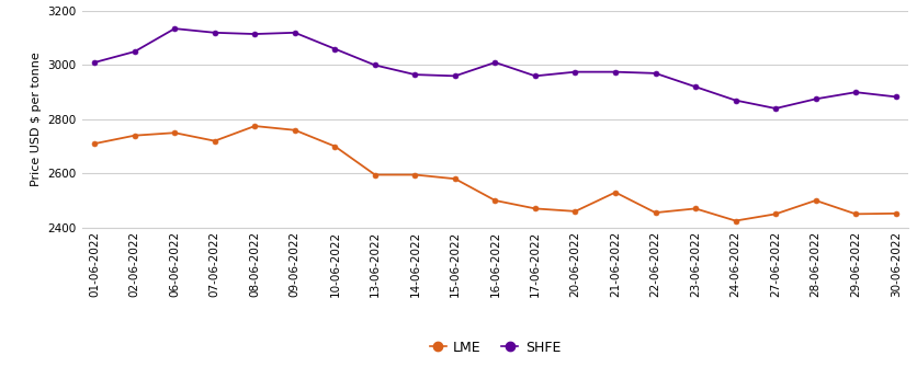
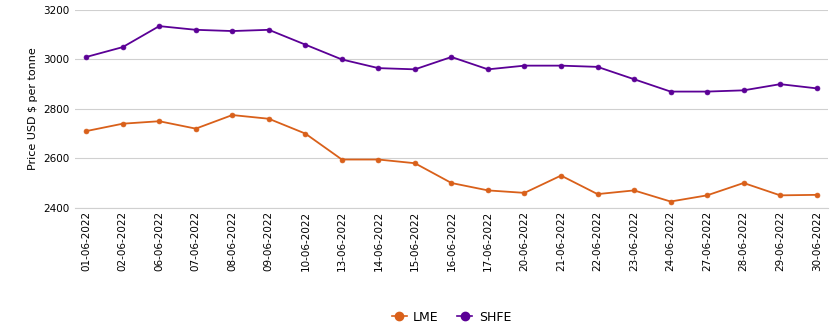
SHFE/27-06-2022: 2840 -> 2870
